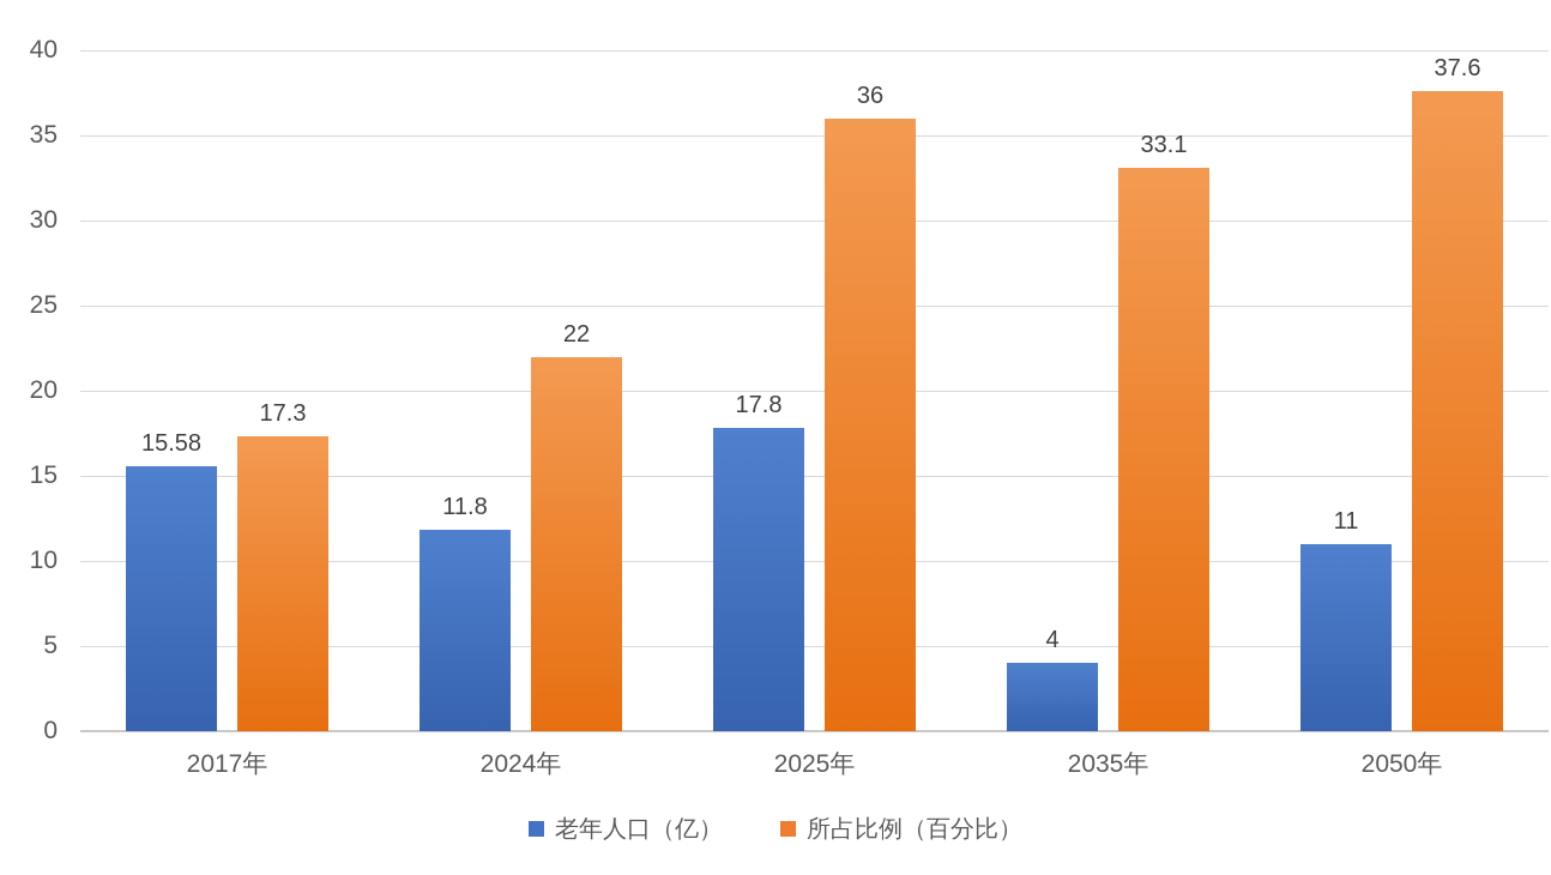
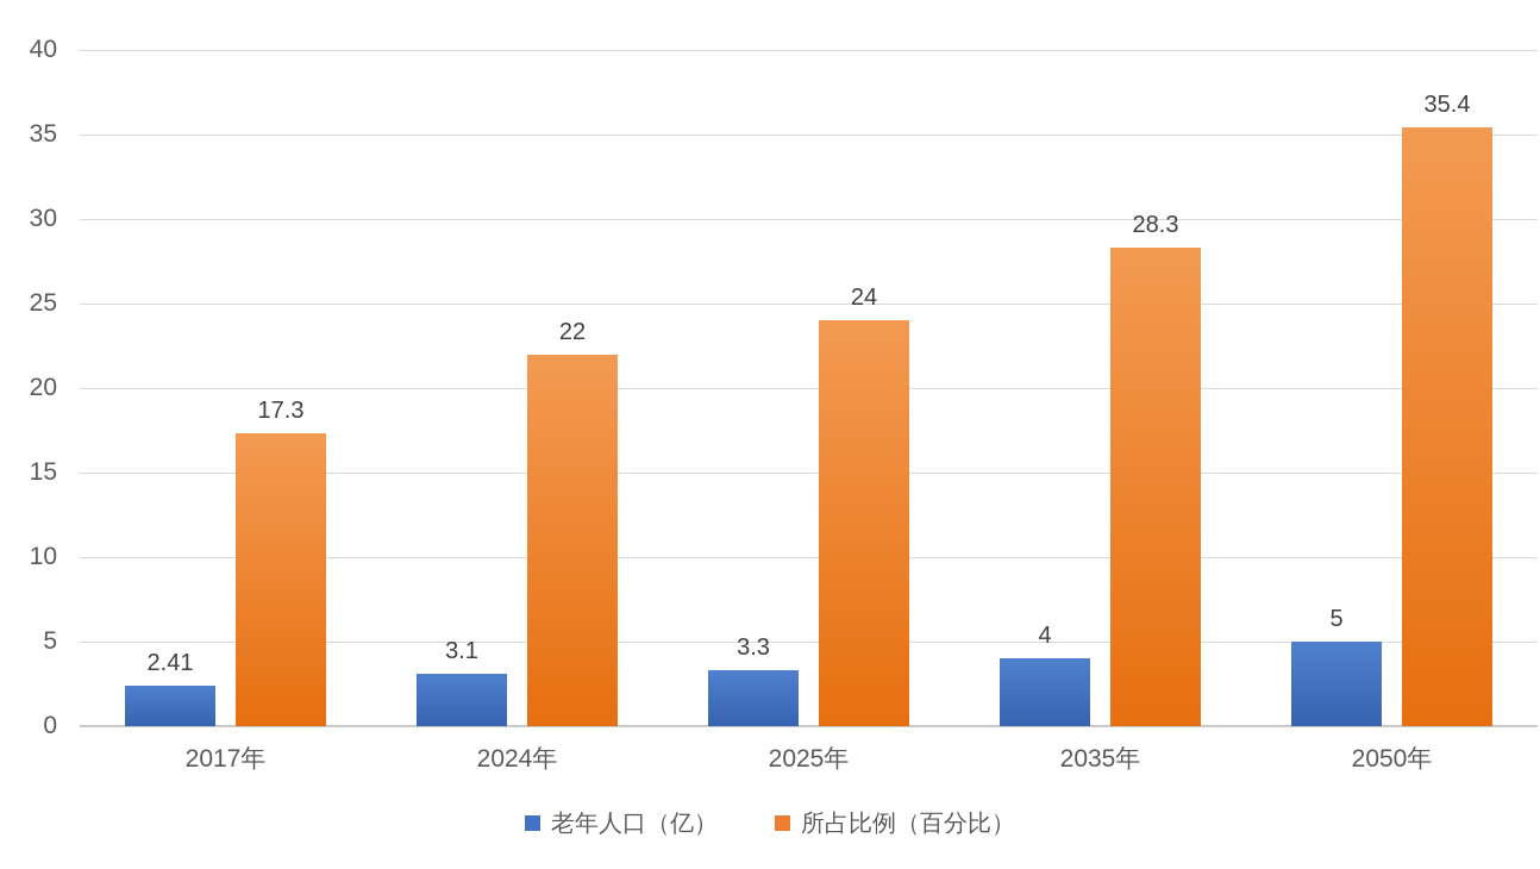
老年人口（亿）/2017年: 15.58 -> 2.41
老年人口（亿）/2024年: 11.8 -> 3.1
老年人口（亿）/2025年: 17.8 -> 3.3
所占比例（百分比）/2025年: 36 -> 24
所占比例（百分比）/2035年: 33.1 -> 28.3
老年人口（亿）/2050年: 11 -> 5
所占比例（百分比）/2050年: 37.6 -> 35.4
